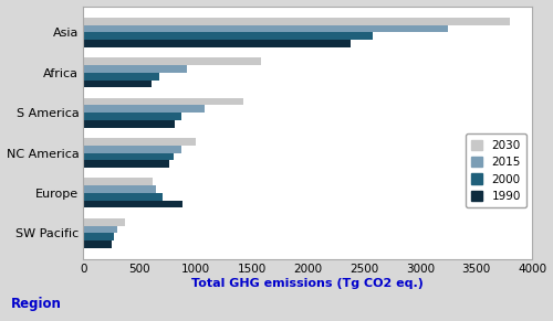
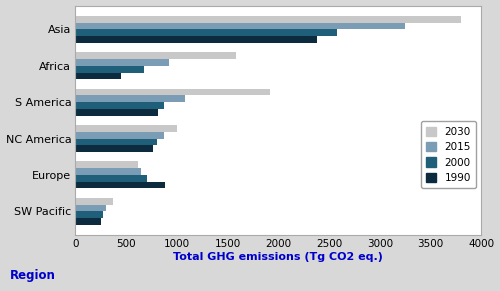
1990/Africa: 610 -> 450
2030/S America: 1420 -> 1920
